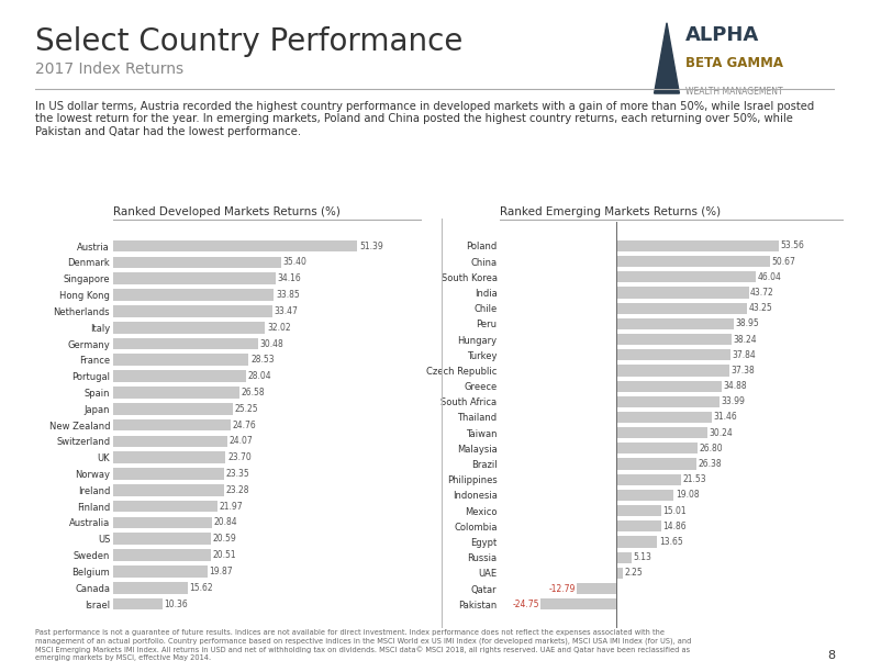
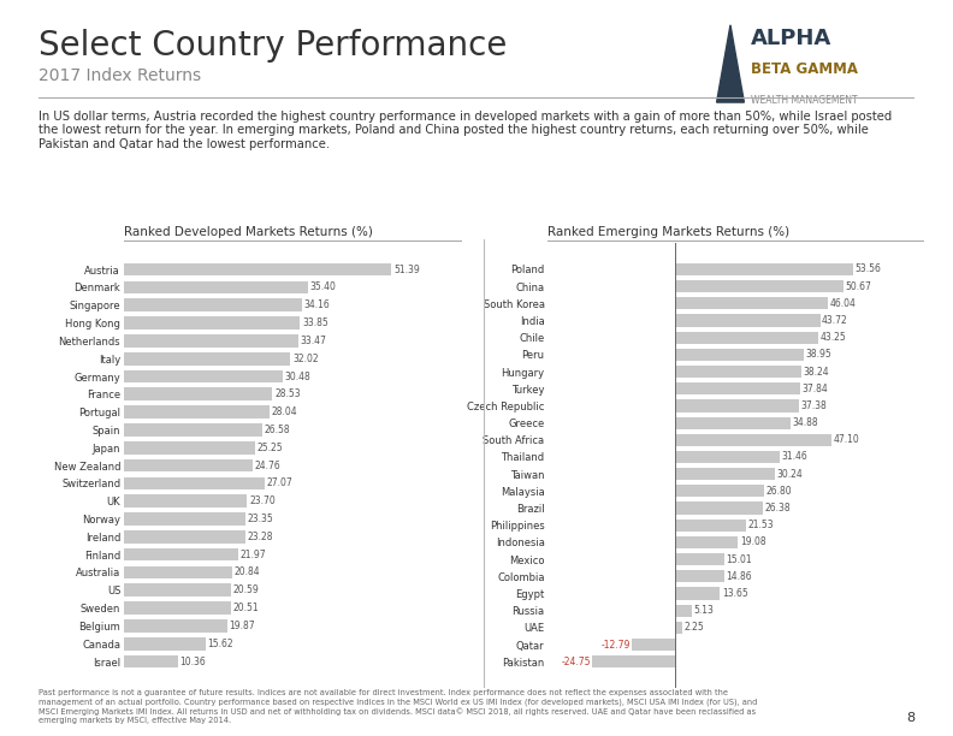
Ranked Developed Markets Returns (%)/Switzerland: 24.07 -> 27.07
Ranked Emerging Markets Returns (%)/South Africa: 33.99 -> 47.10
